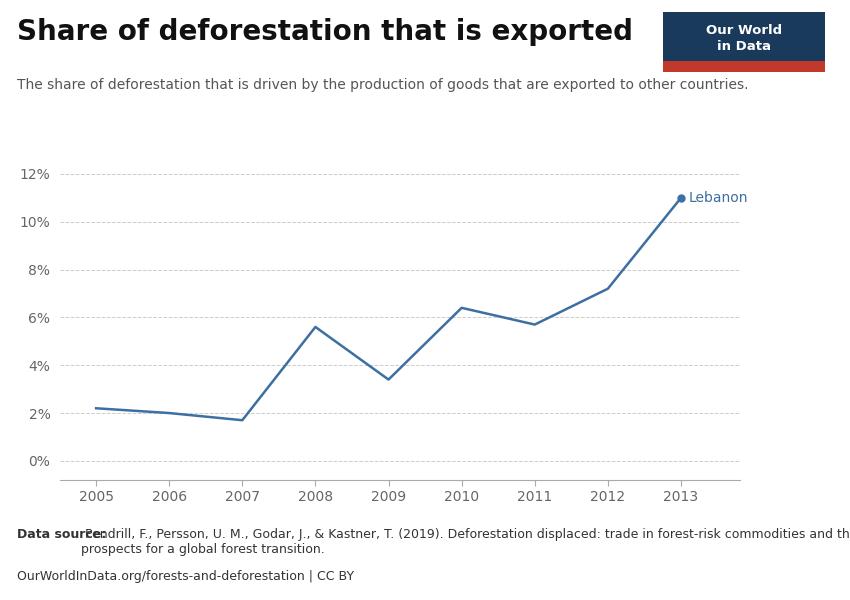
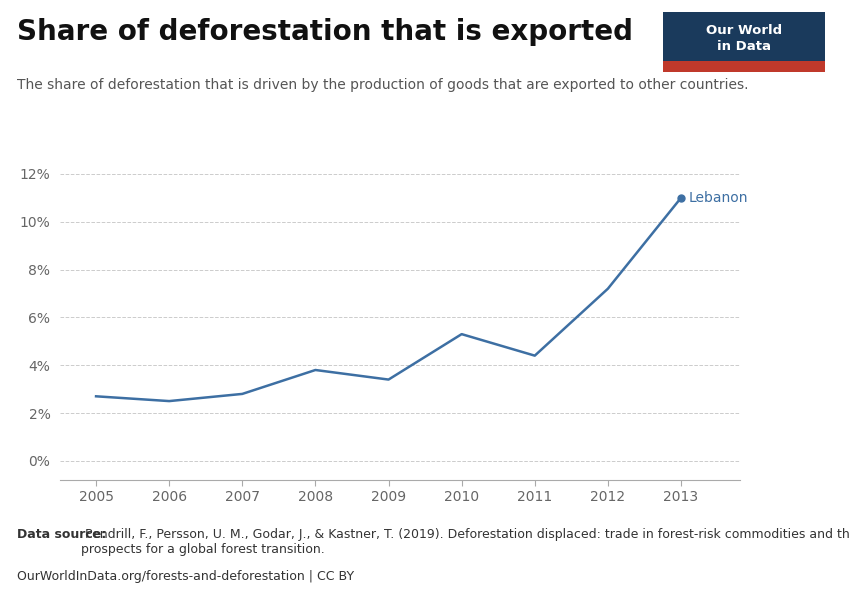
2005: 2.2% -> 2.7%
2006: 2.0% -> 2.5%
2007: 1.7% -> 2.8%
2008: 5.6% -> 3.8%
2010: 6.4% -> 5.3%
2011: 5.7% -> 4.4%
